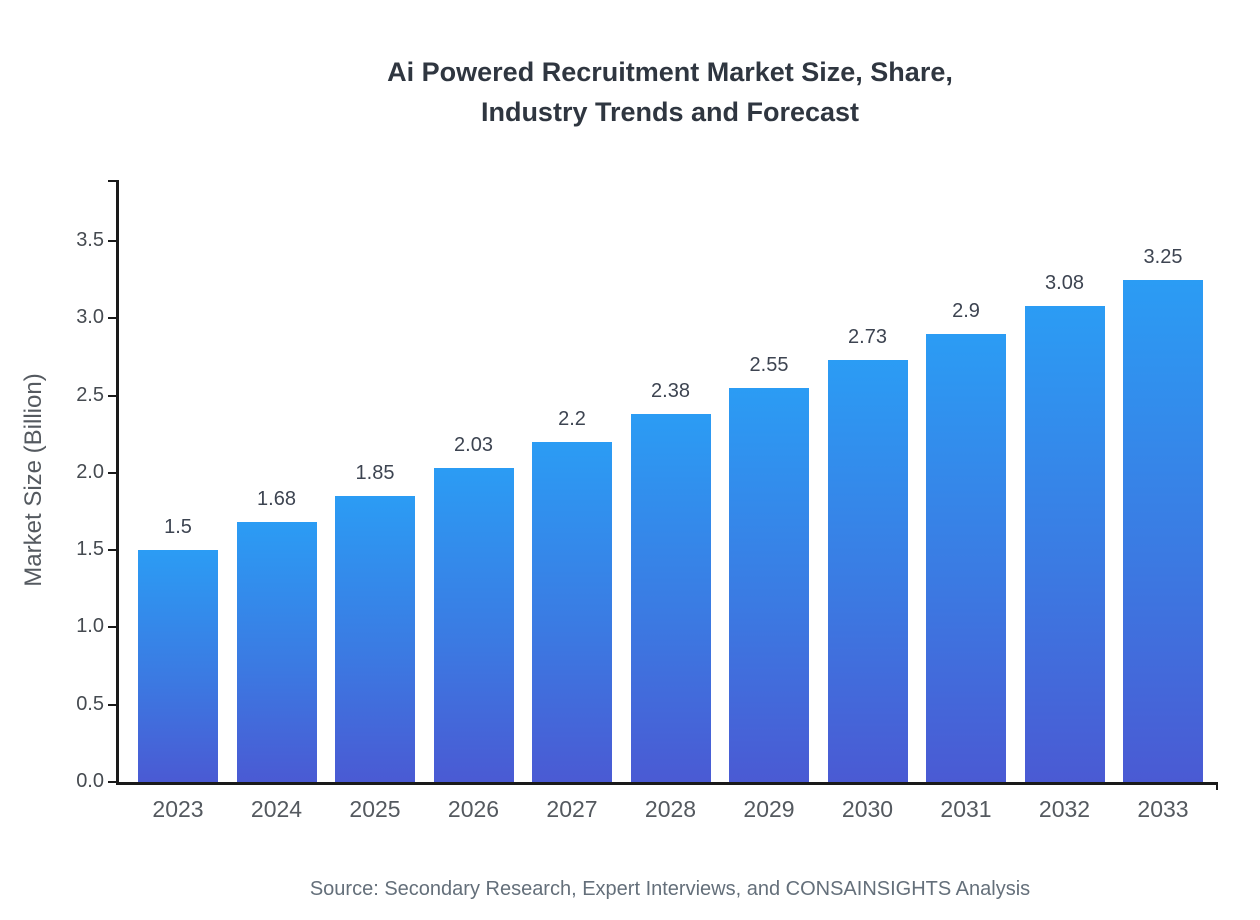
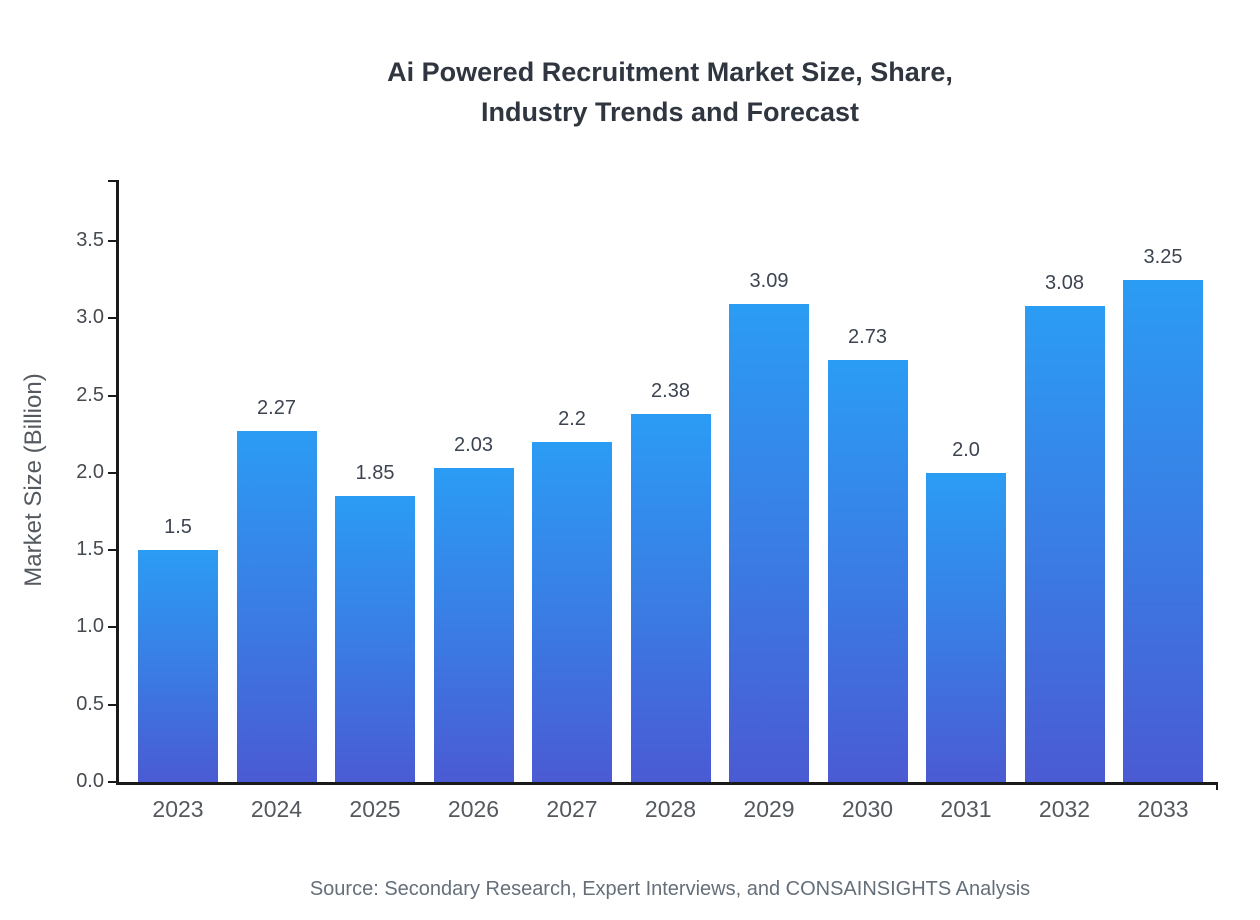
2024: 1.68 -> 2.27
2029: 2.55 -> 3.09
2031: 2.9 -> 2.0
